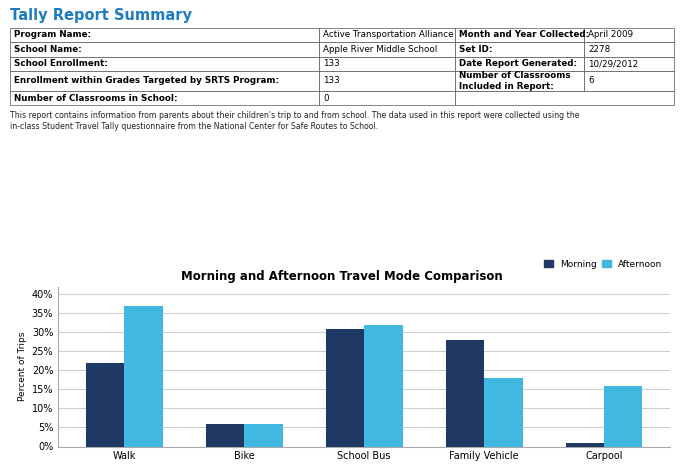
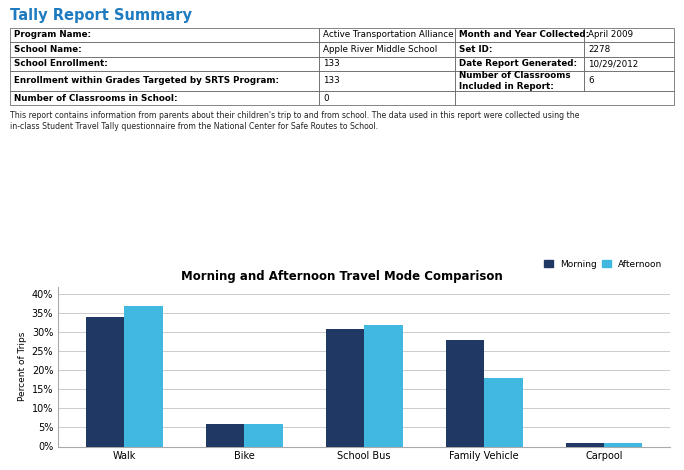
Morning/Walk: 22% -> 34%
Afternoon/Carpool: 16% -> 1%
